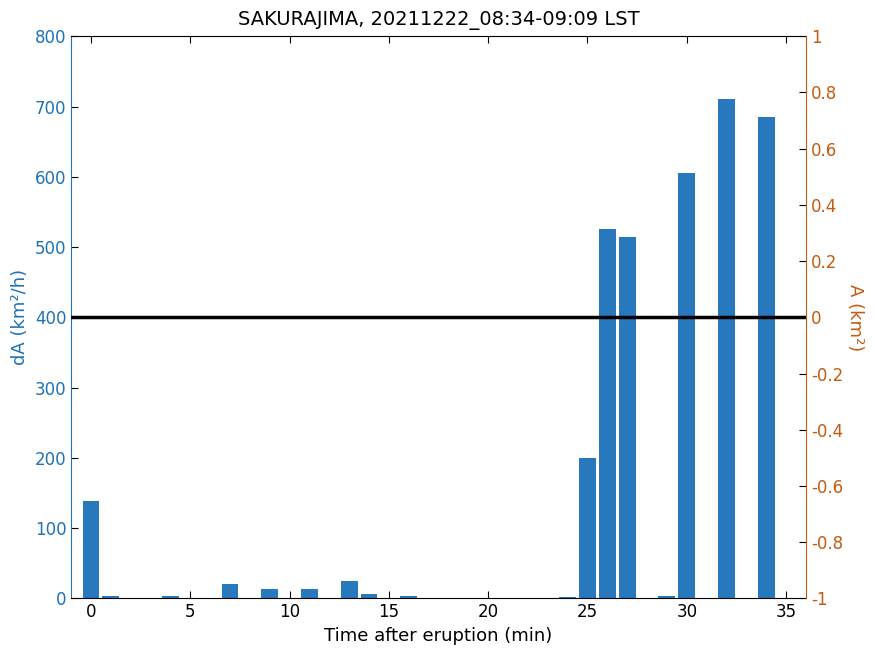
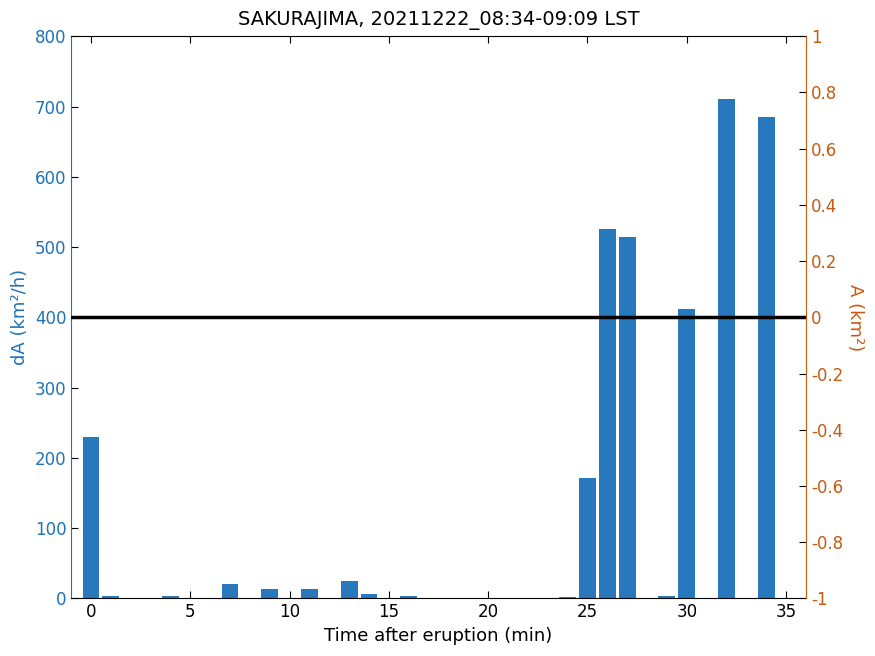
0: 138 -> 230
25: 200 -> 172
30: 605 -> 412
